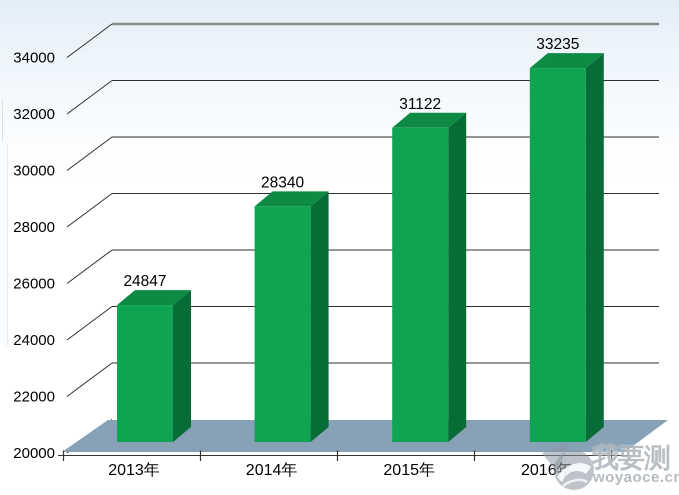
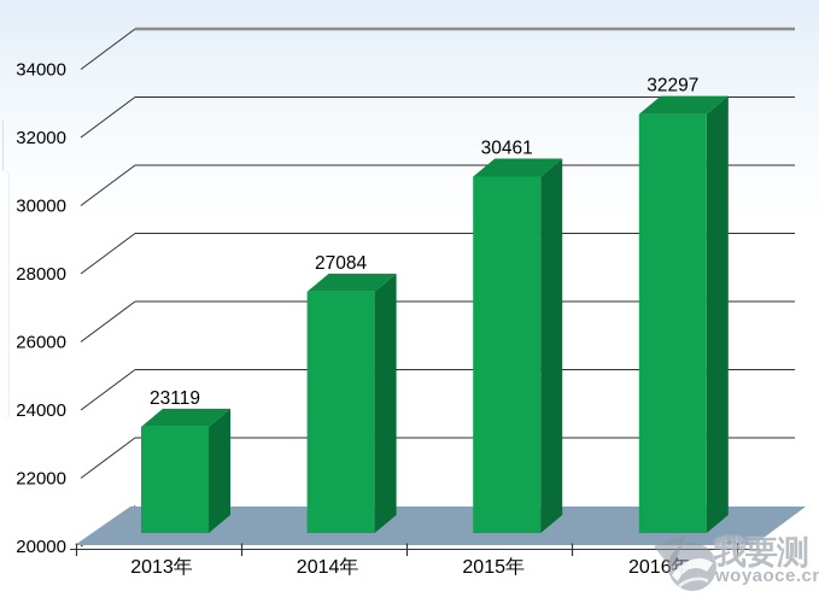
2013年: 24847 -> 23119
2014年: 28340 -> 27084
2015年: 31122 -> 30461
2016年: 33235 -> 32297
